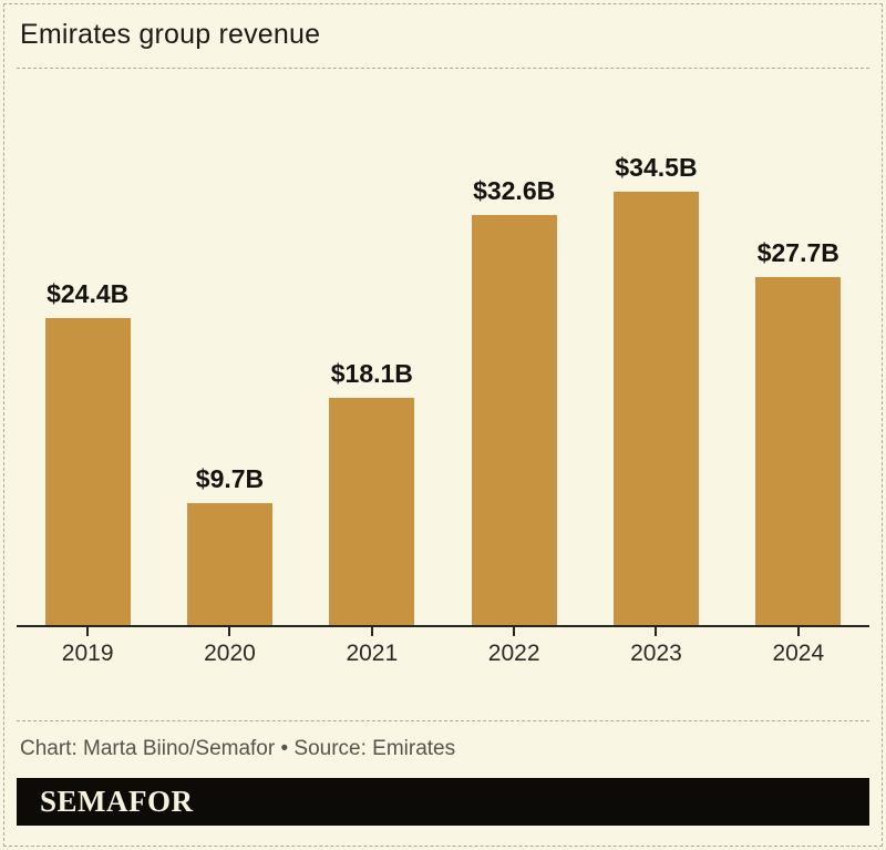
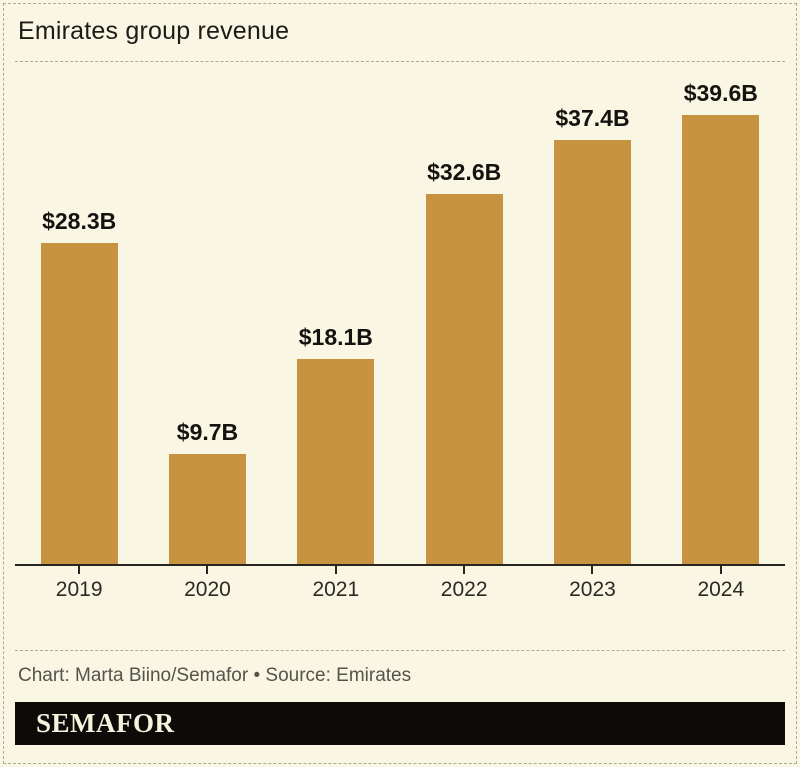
2019: $24.4B -> $28.3B
2023: $34.5B -> $37.4B
2024: $27.7B -> $39.6B
